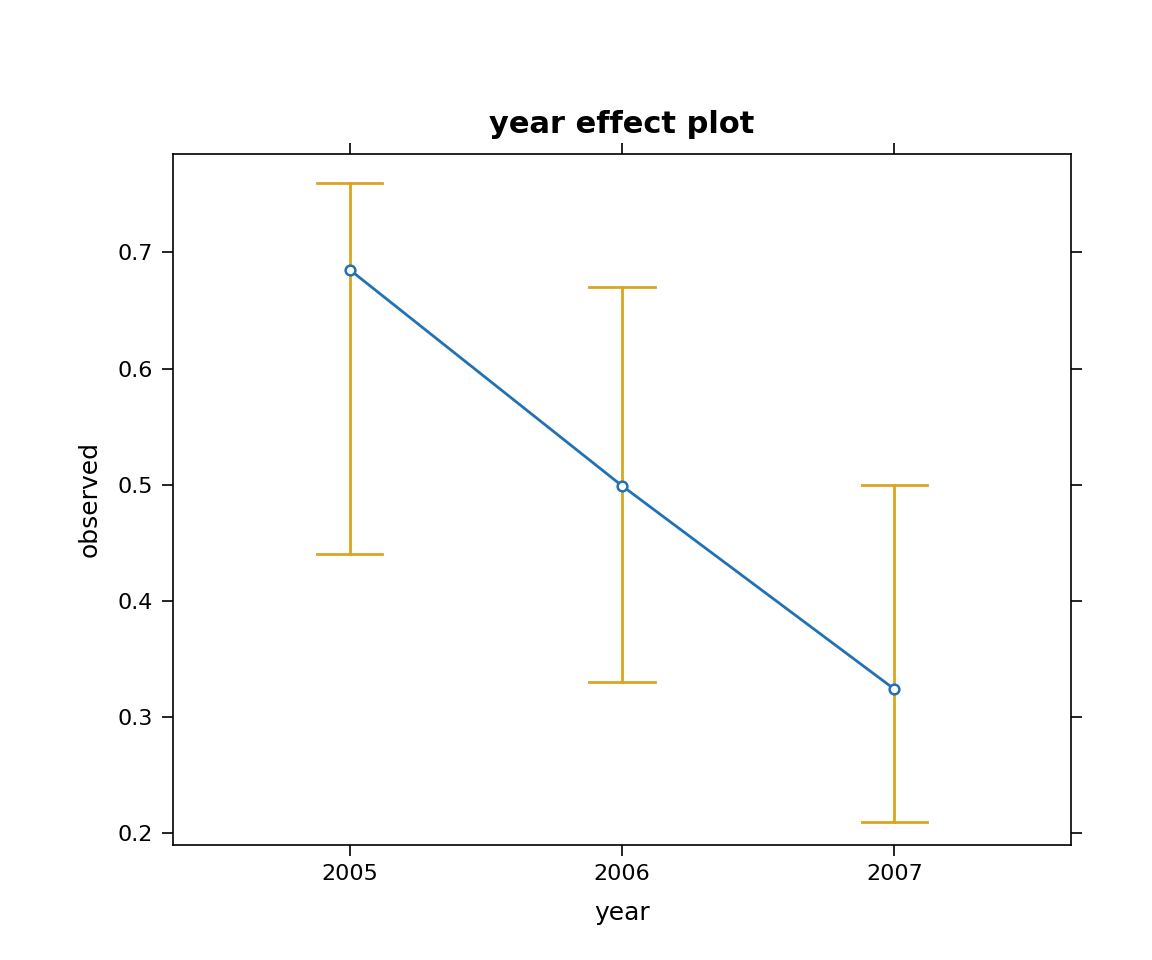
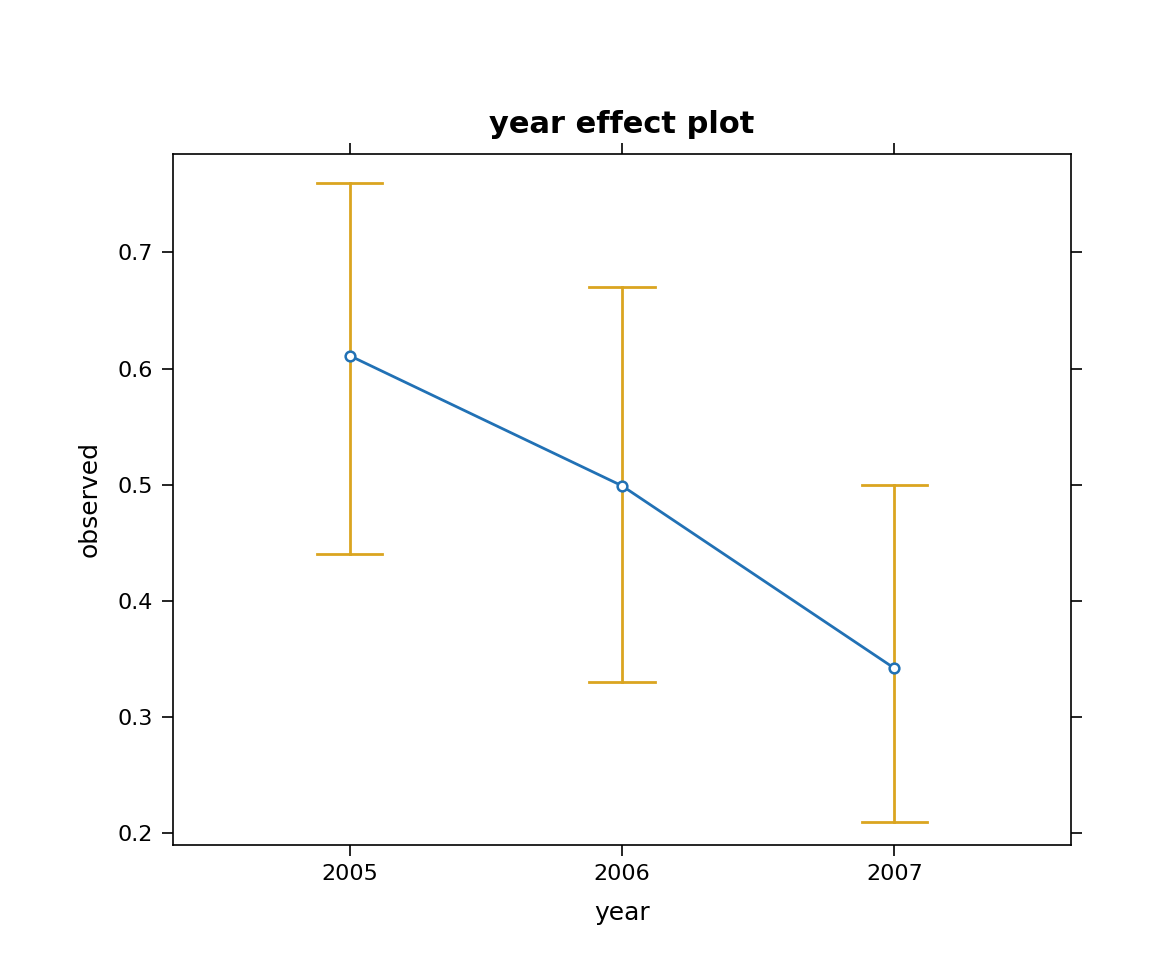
2005: 0.685 -> 0.611
2007: 0.324 -> 0.342
